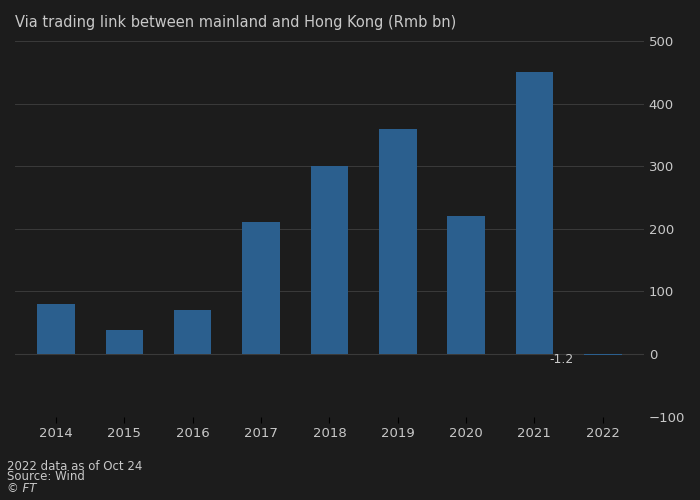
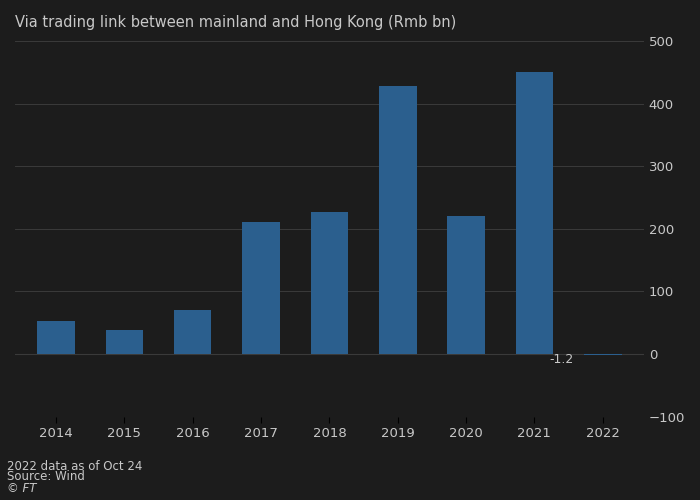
2014: 80 -> 52
2018: 300 -> 226
2019: 360 -> 428
